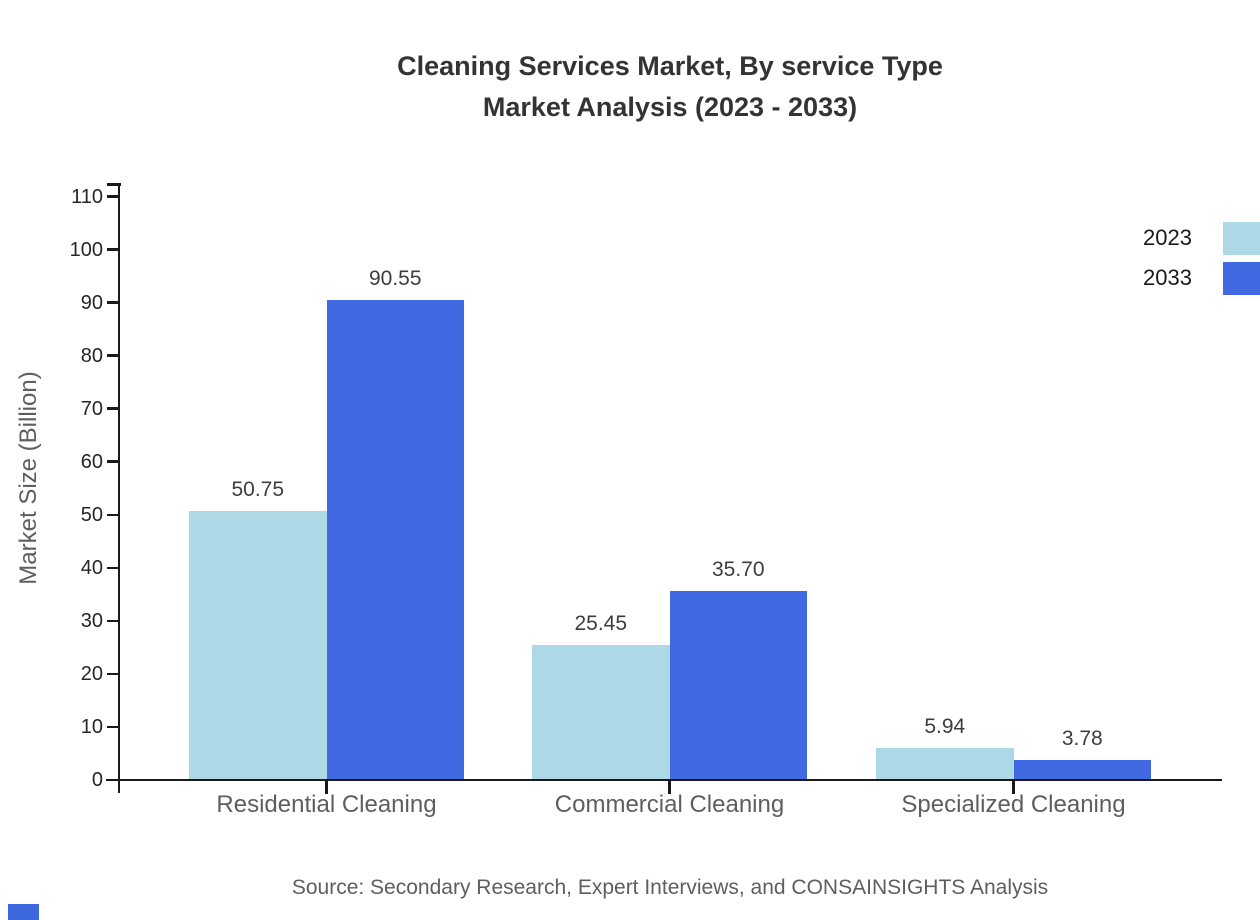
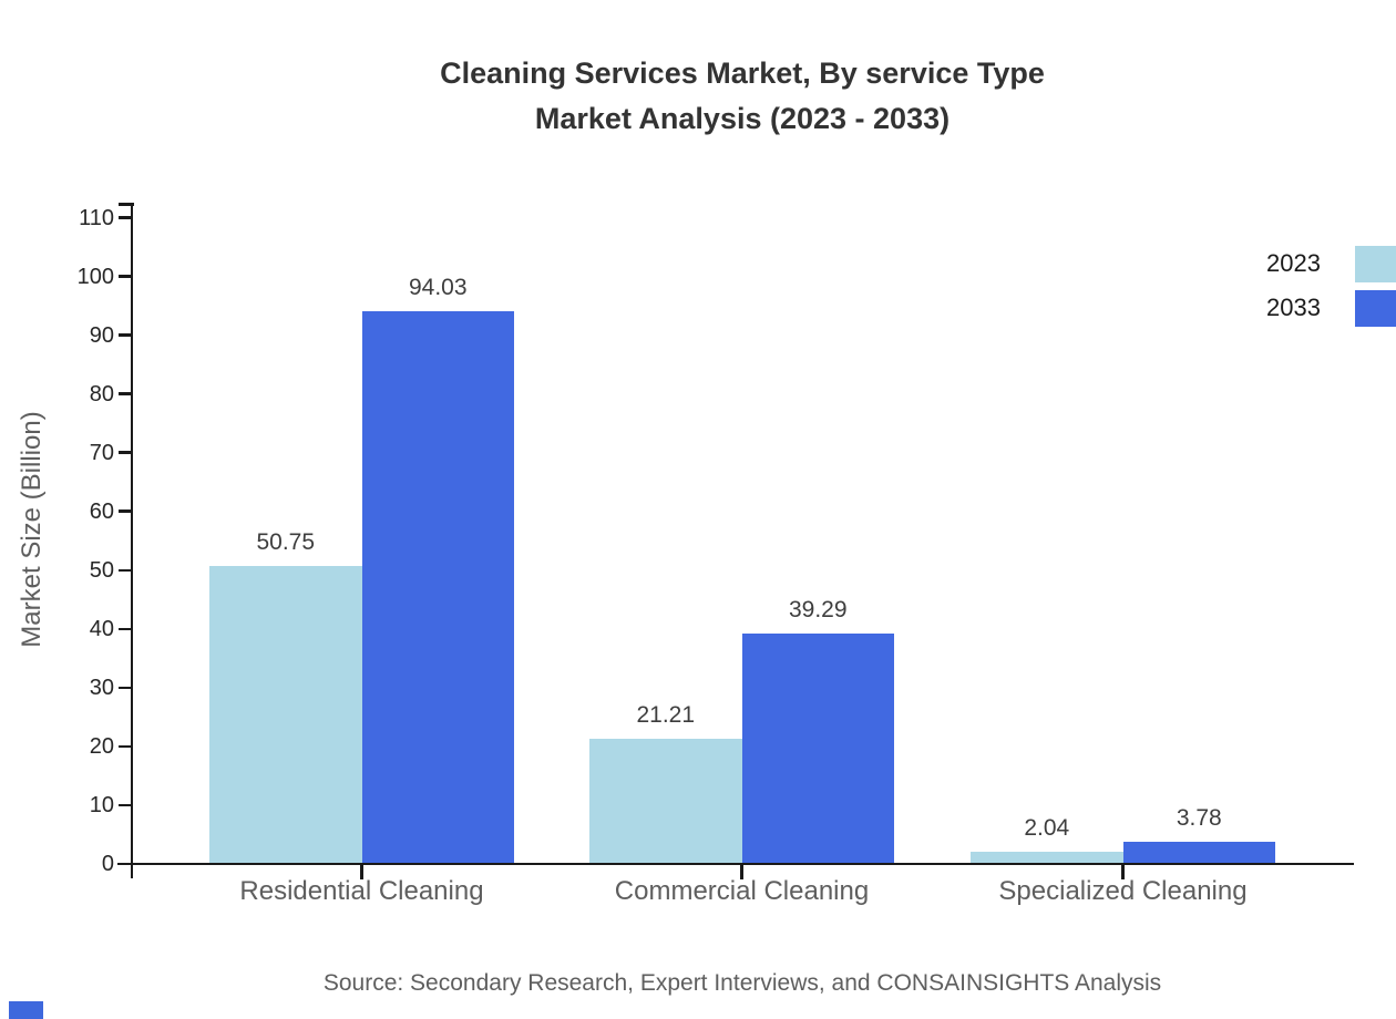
2033/Residential Cleaning: 90.55 -> 94.03
2023/Commercial Cleaning: 25.45 -> 21.21
2033/Commercial Cleaning: 35.70 -> 39.29
2023/Specialized Cleaning: 5.94 -> 2.04
